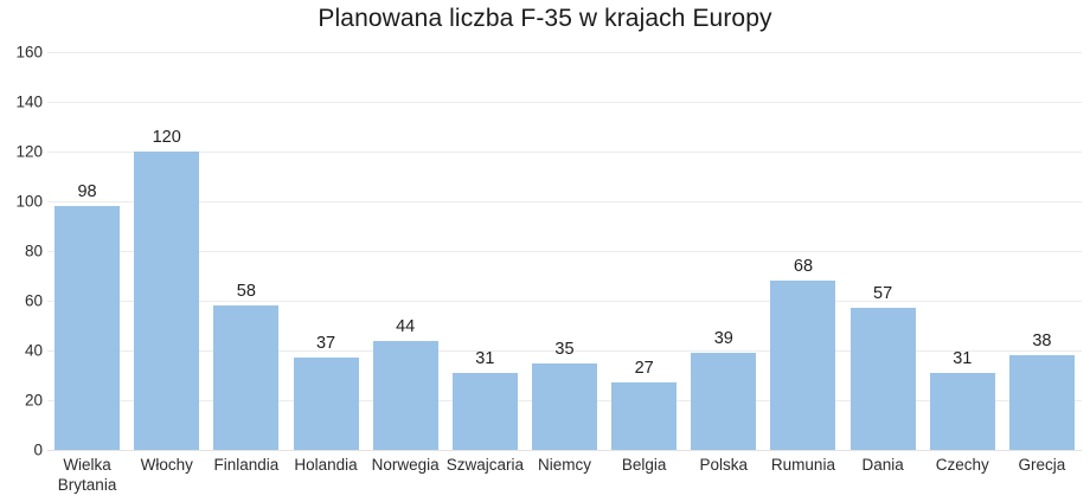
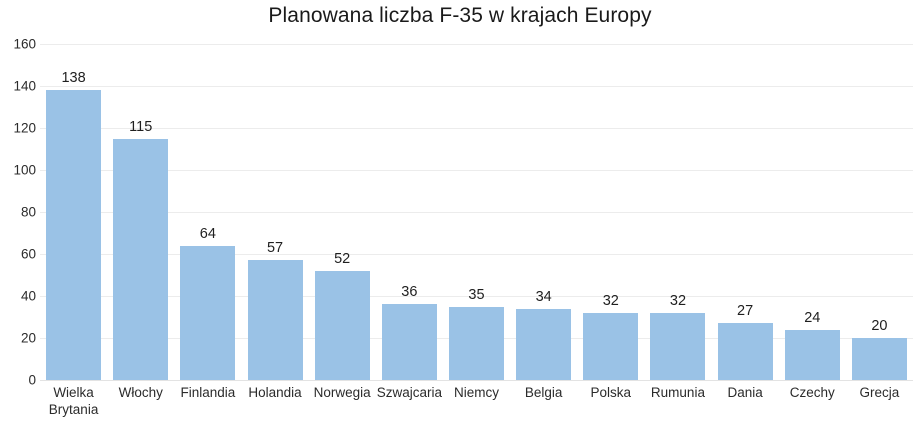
Wielka Brytania: 98 -> 138
Włochy: 120 -> 115
Finlandia: 58 -> 64
Holandia: 37 -> 57
Norwegia: 44 -> 52
Szwajcaria: 31 -> 36
Belgia: 27 -> 34
Polska: 39 -> 32
Rumunia: 68 -> 32
Dania: 57 -> 27
Czechy: 31 -> 24
Grecja: 38 -> 20
